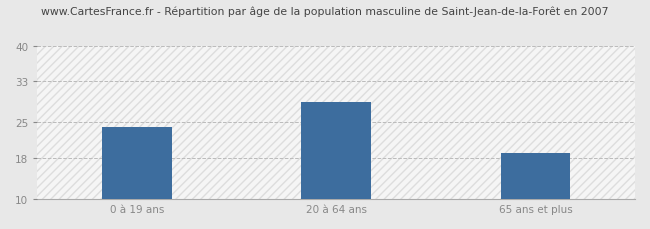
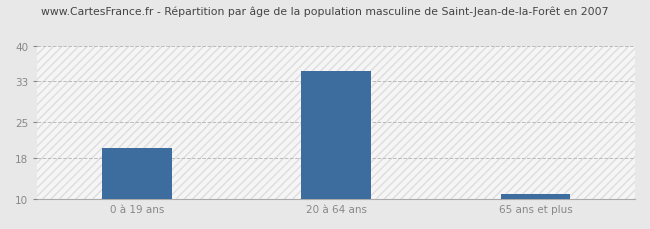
0 à 19 ans: 24 -> 20
20 à 64 ans: 29 -> 35
65 ans et plus: 19 -> 11
